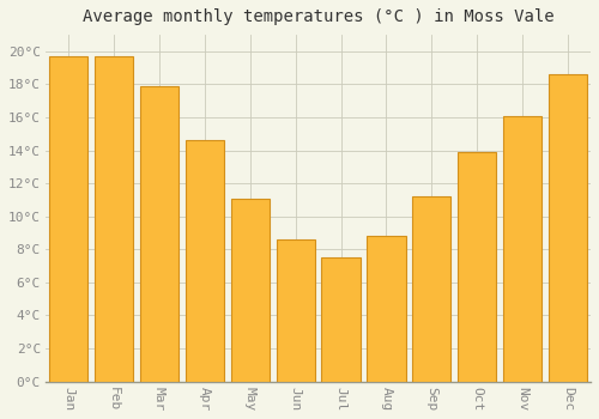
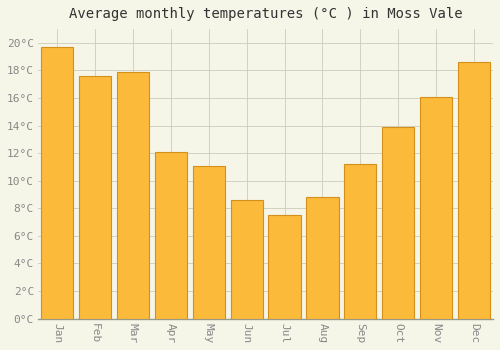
Feb: 19.7°C -> 17.6°C
Apr: 14.6°C -> 12.1°C
